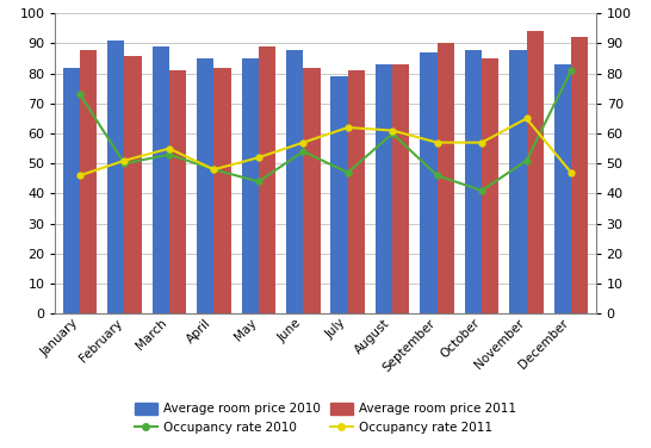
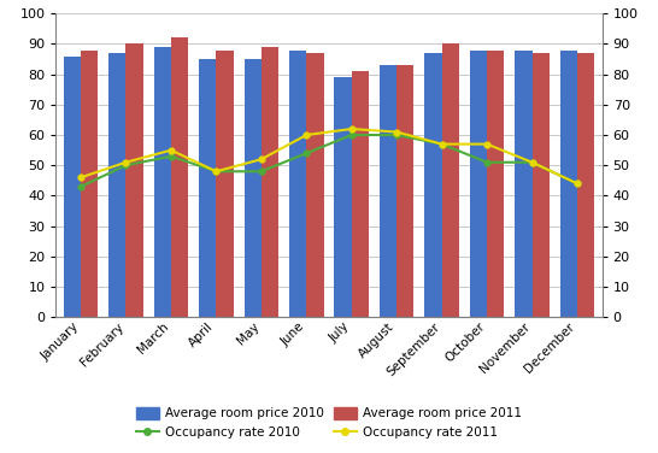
Average room price 2010/January: 82 -> 86
Occupancy rate 2010/January: 73 -> 43
Average room price 2010/February: 91 -> 87
Average room price 2011/February: 86 -> 90
Average room price 2011/March: 81 -> 92
Average room price 2011/April: 82 -> 88
Occupancy rate 2010/May: 44 -> 48
Occupancy rate 2011/June: 57 -> 60
Average room price 2011/June: 82 -> 87
Occupancy rate 2010/July: 47 -> 60
Occupancy rate 2010/September: 46 -> 57
Occupancy rate 2010/October: 41 -> 51
Average room price 2011/October: 85 -> 88
Occupancy rate 2011/November: 65 -> 51
Average room price 2011/November: 94 -> 87
Average room price 2010/December: 83 -> 88
Occupancy rate 2010/December: 81 -> 44
Occupancy rate 2011/December: 47 -> 44
Average room price 2011/December: 92 -> 87
